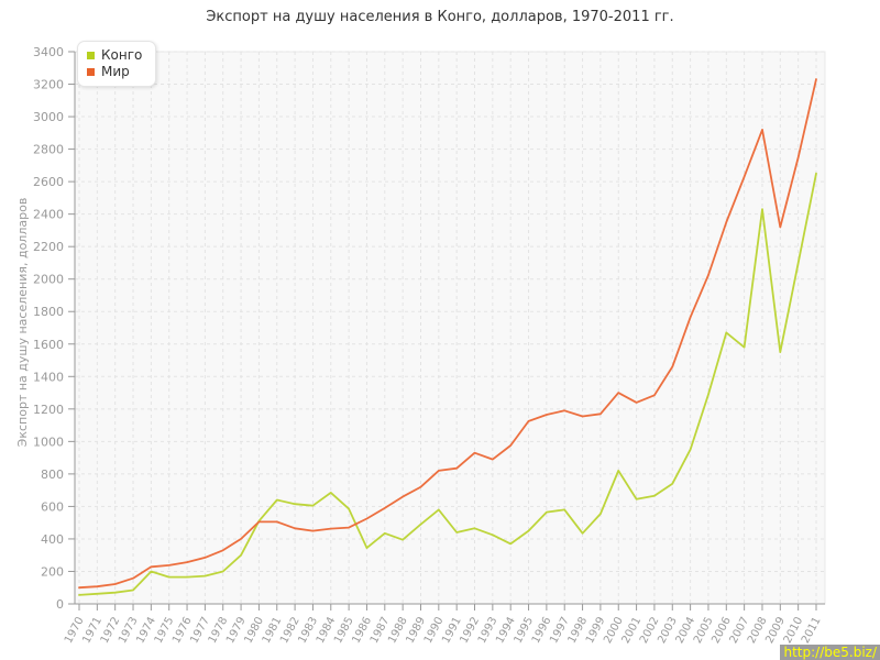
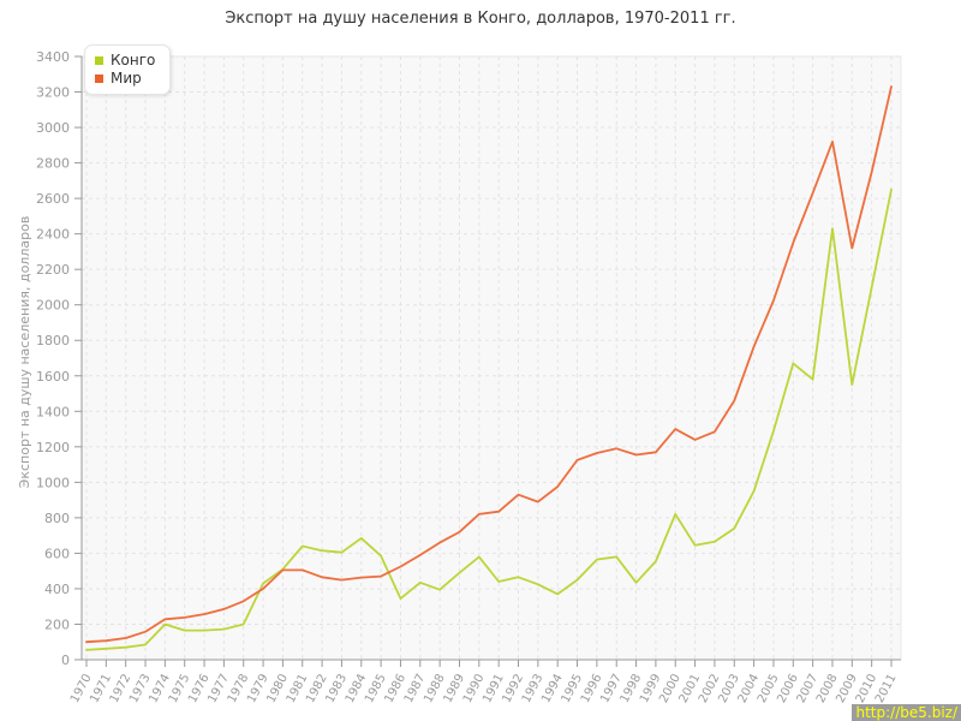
Конго/1979: 300 -> 430
